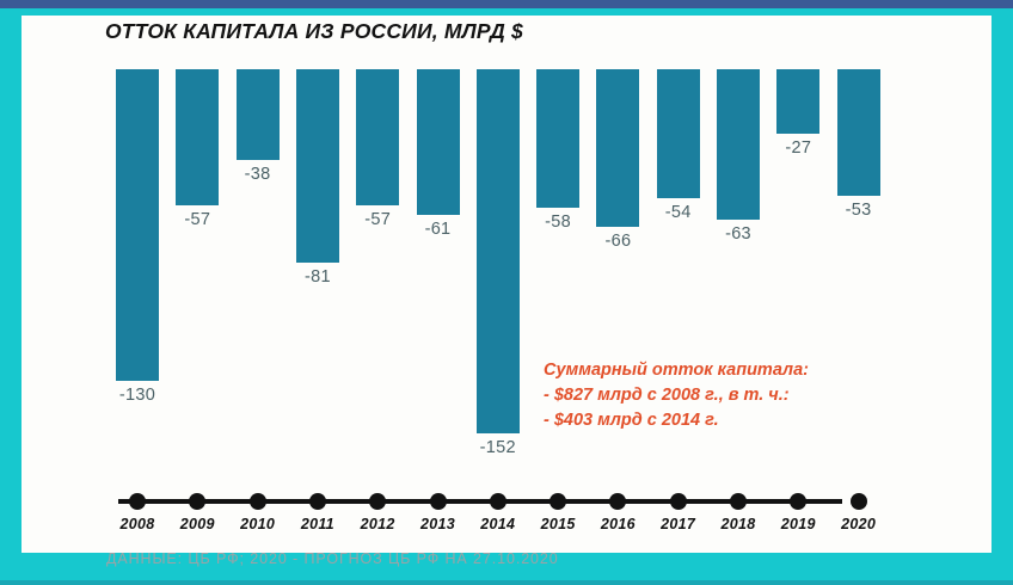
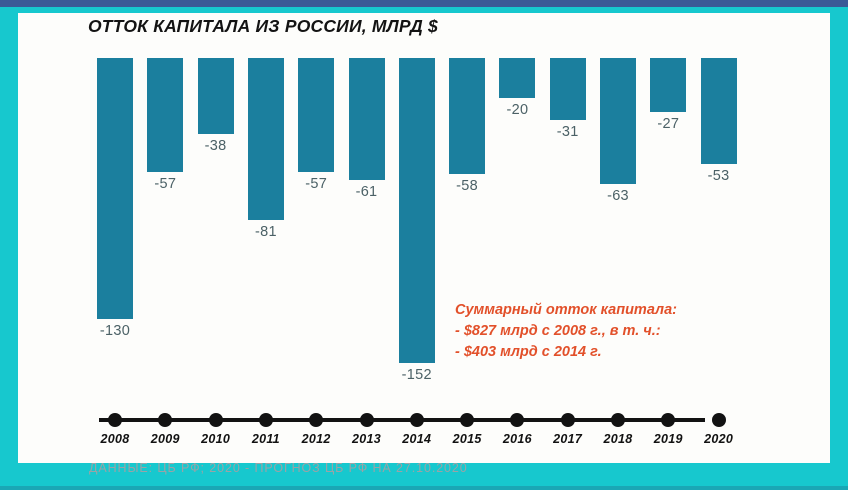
2016: -66 -> -20
2017: -54 -> -31
